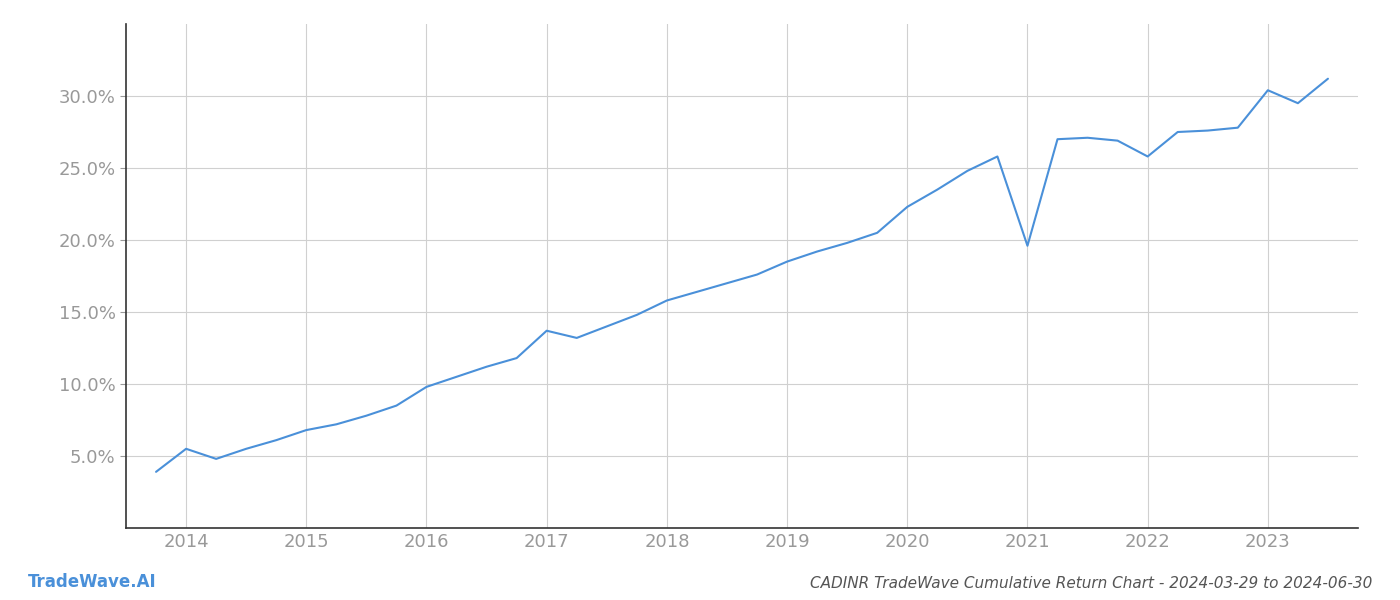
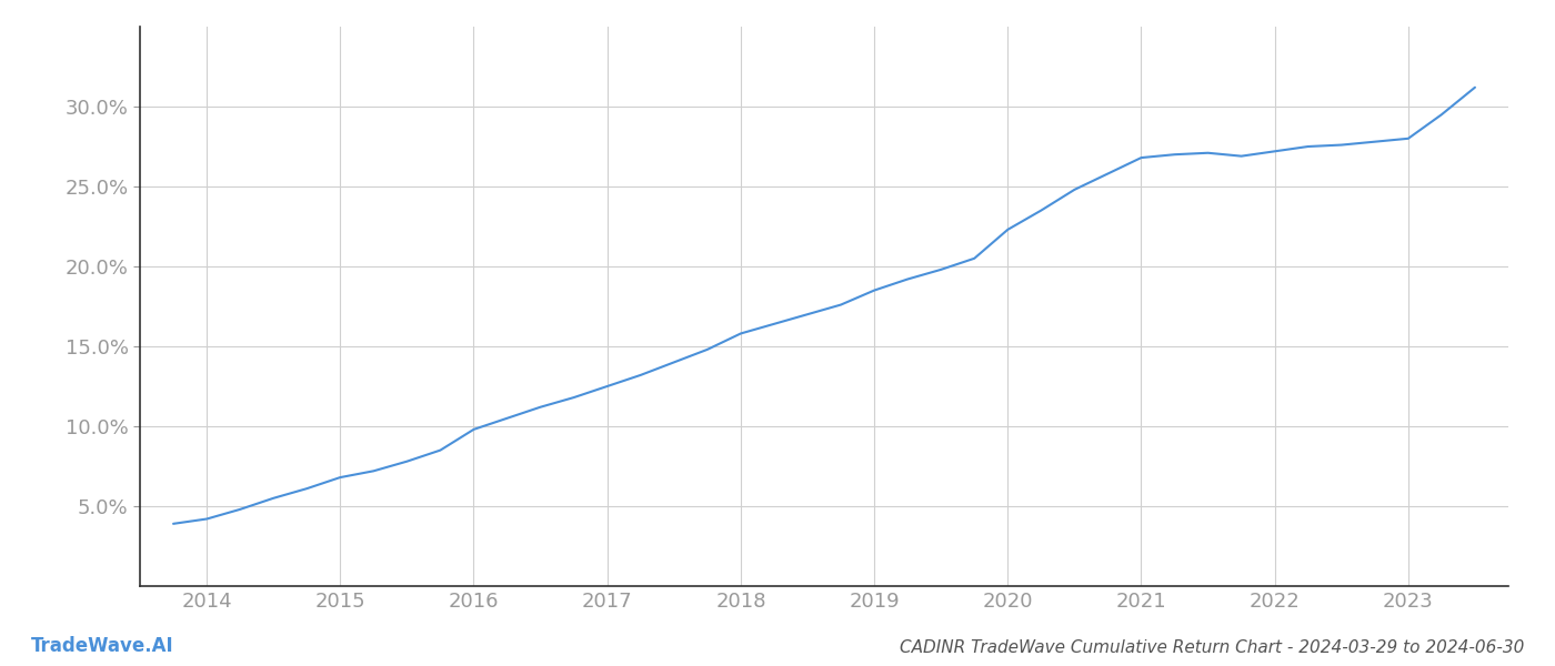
2014: 5.5% -> 4.2%
2017: 13.7% -> 12.5%
2021: 19.6% -> 26.8%
2022: 25.8% -> 27.2%
2023: 30.4% -> 28.0%
